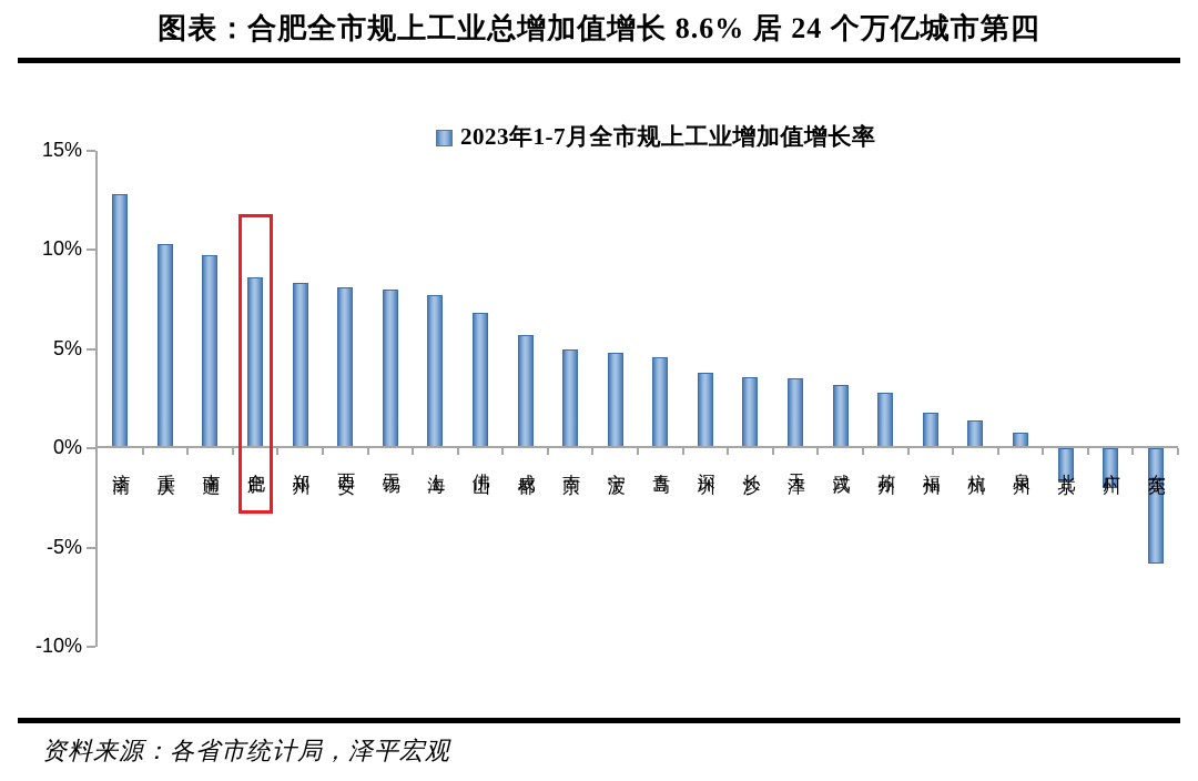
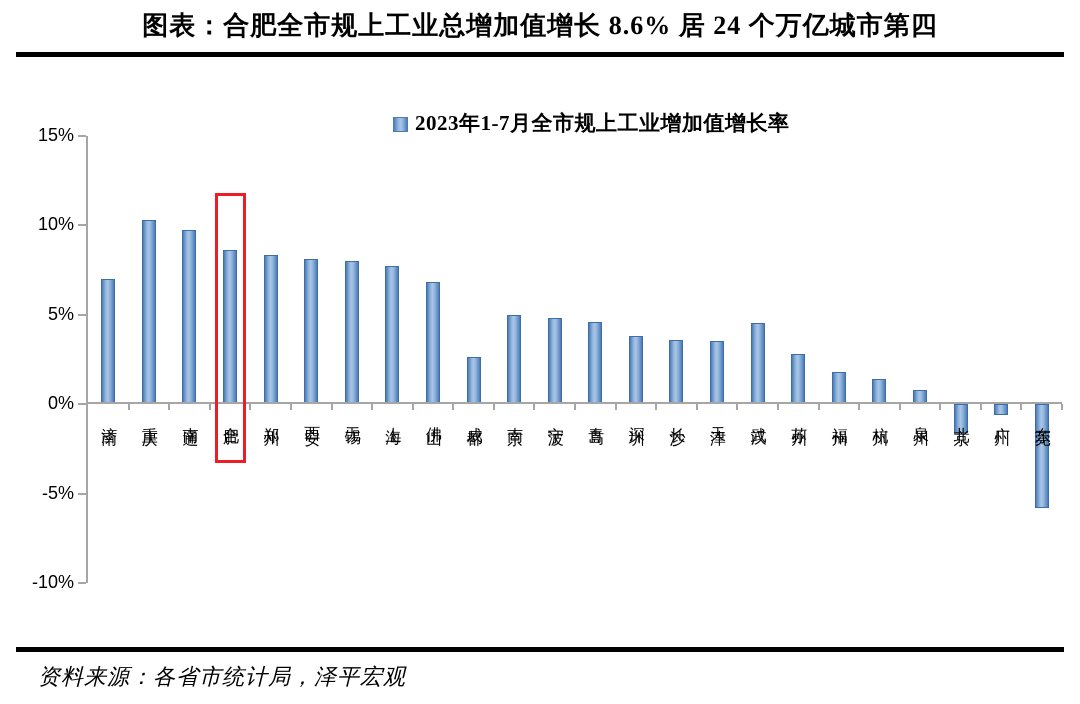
济南: 12.8% -> 7.0%
成都: 5.7% -> 2.6%
武汉: 3.2% -> 4.5%
广州: -2.0% -> -0.6%
